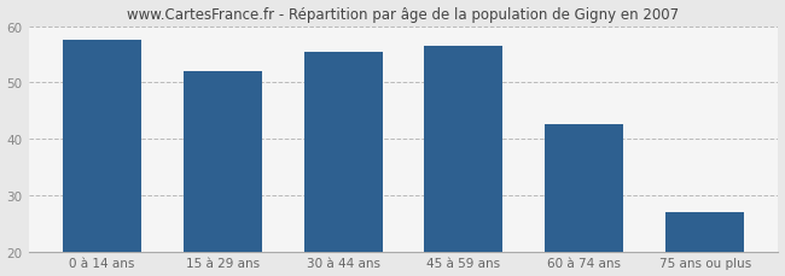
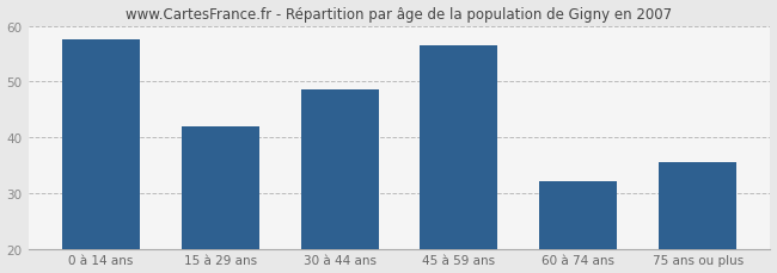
15 à 29 ans: 52.0 -> 42.0
30 à 44 ans: 55.5 -> 48.5
60 à 74 ans: 42.5 -> 32.0
75 ans ou plus: 27.0 -> 35.5
